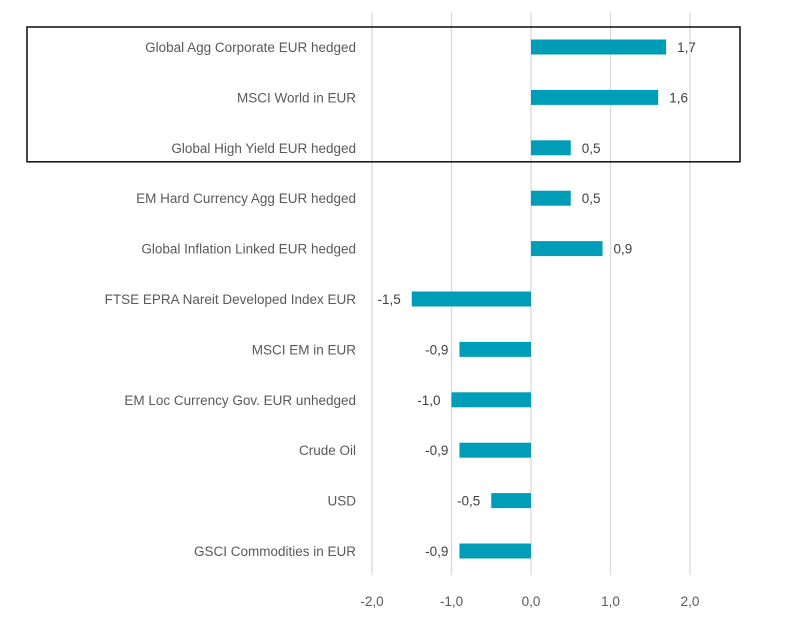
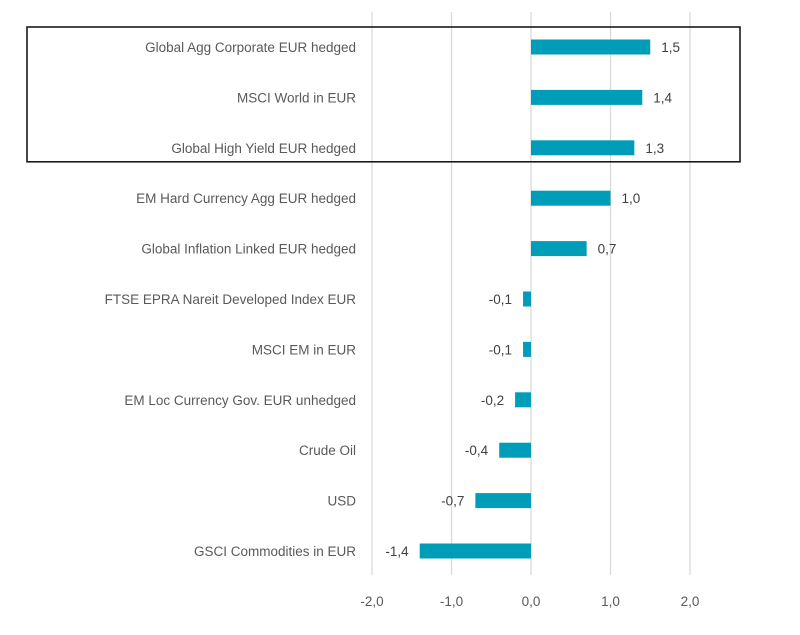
Global Agg Corporate EUR hedged: 1,7 -> 1,5
MSCI World in EUR: 1,6 -> 1,4
Global High Yield EUR hedged: 0,5 -> 1,3
EM Hard Currency Agg EUR hedged: 0,5 -> 1,0
Global Inflation Linked EUR hedged: 0,9 -> 0,7
FTSE EPRA Nareit Developed Index EUR: -1,5 -> -0,1
MSCI EM in EUR: -0,9 -> -0,1
EM Loc Currency Gov. EUR unhedged: -1,0 -> -0,2
Crude Oil: -0,9 -> -0,4
USD: -0,5 -> -0,7
GSCI Commodities in EUR: -0,9 -> -1,4
